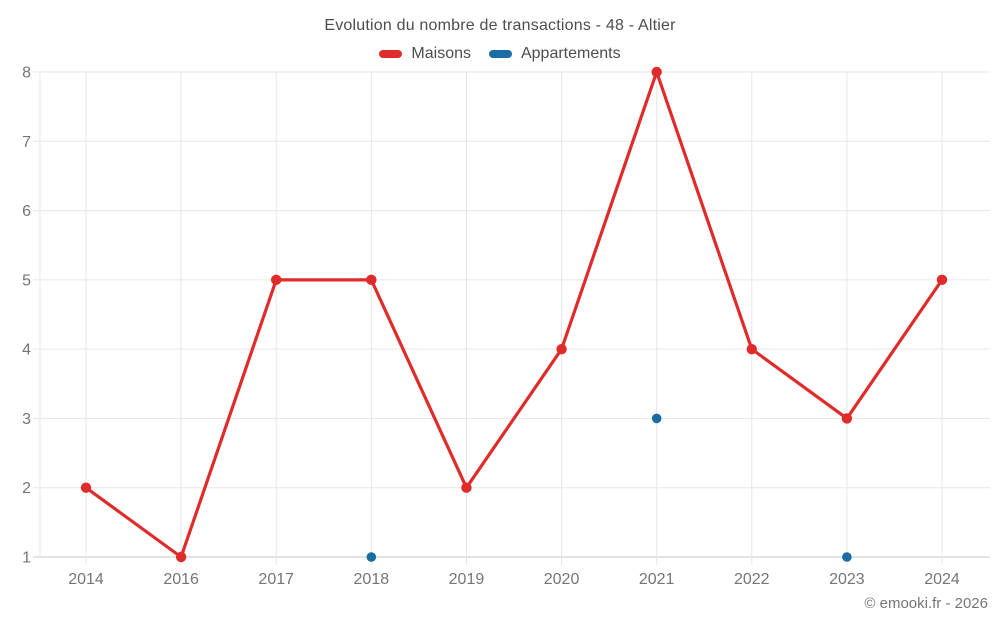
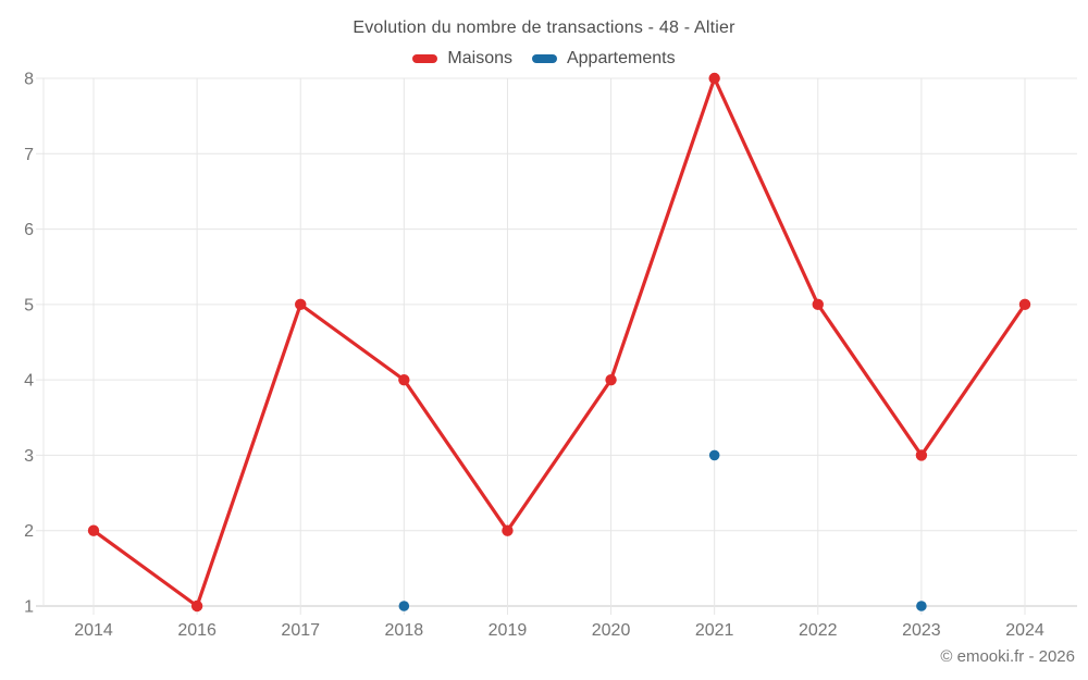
Maisons/2018: 5 -> 4
Maisons/2022: 4 -> 5
